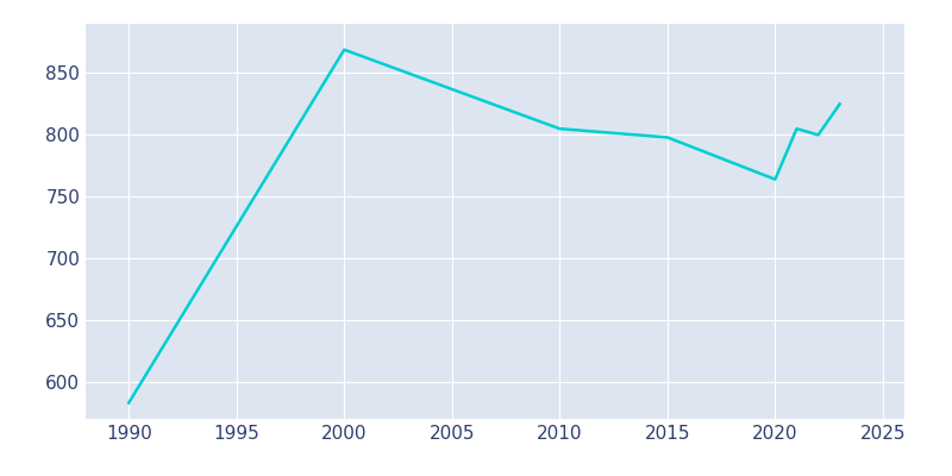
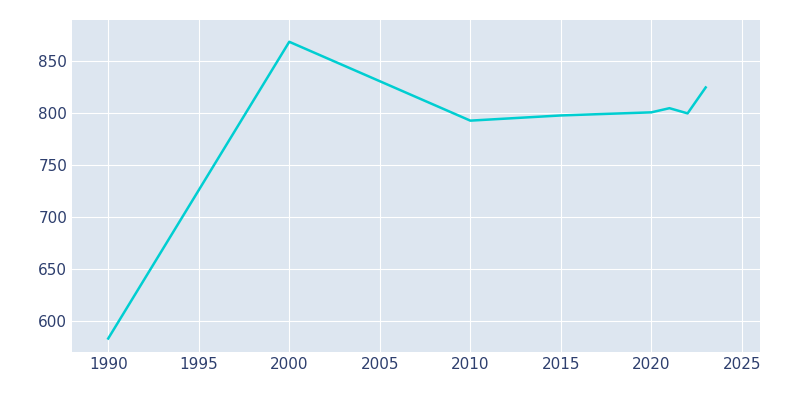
2010: 805 -> 793
2020: 764 -> 801
